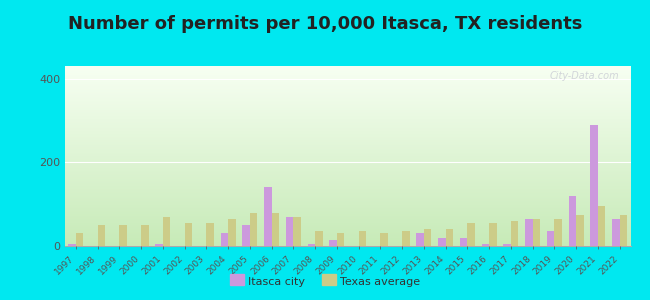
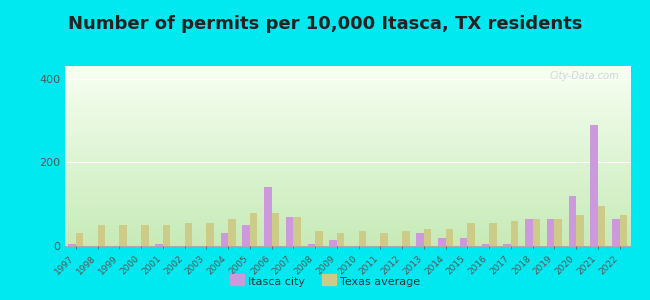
Texas average/2001: 70 -> 50
Itasca city/2019: 35 -> 65
